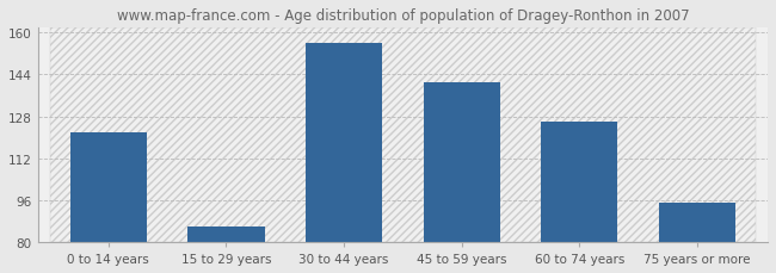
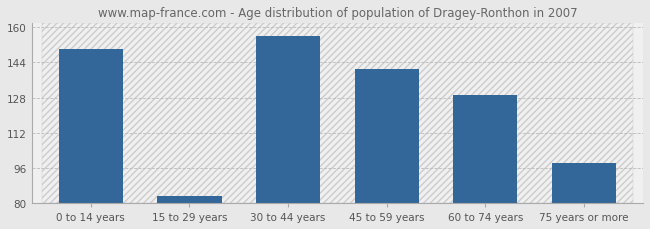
0 to 14 years: 122 -> 150
15 to 29 years: 86 -> 83
60 to 74 years: 126 -> 129
75 years or more: 95 -> 98
